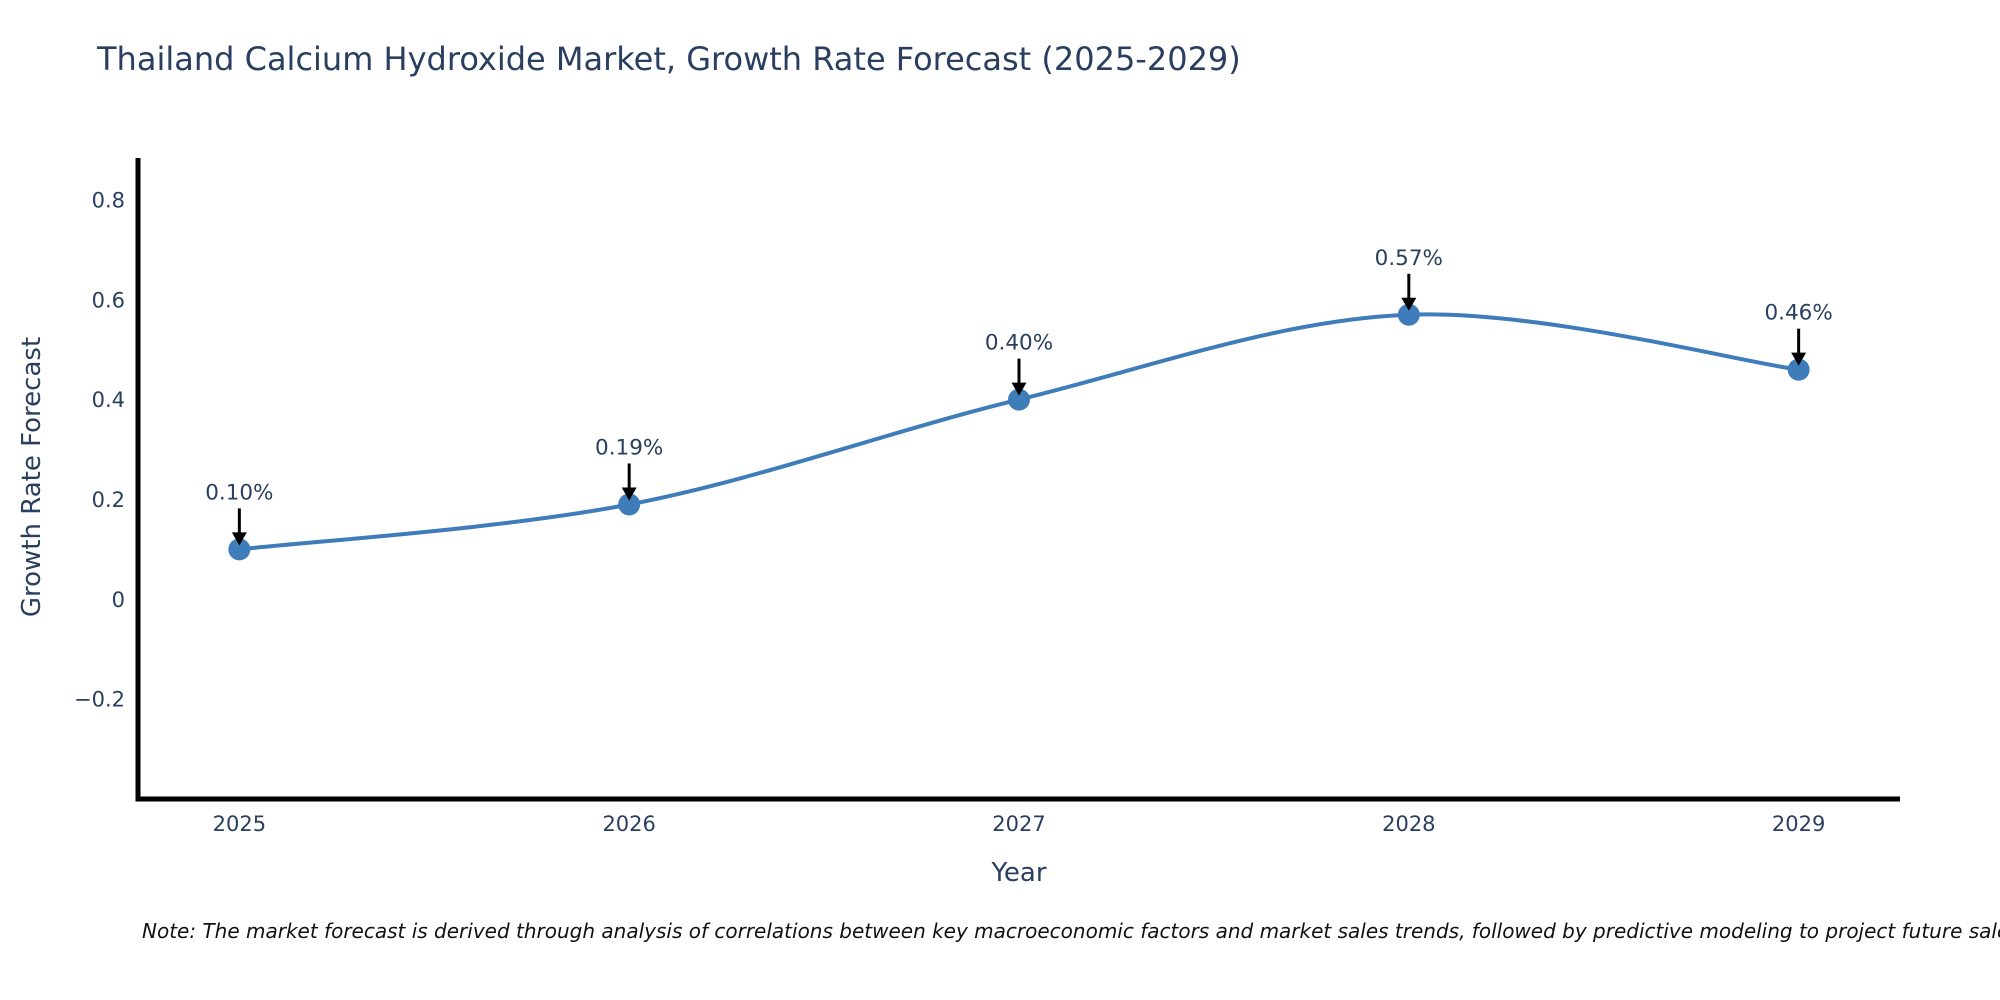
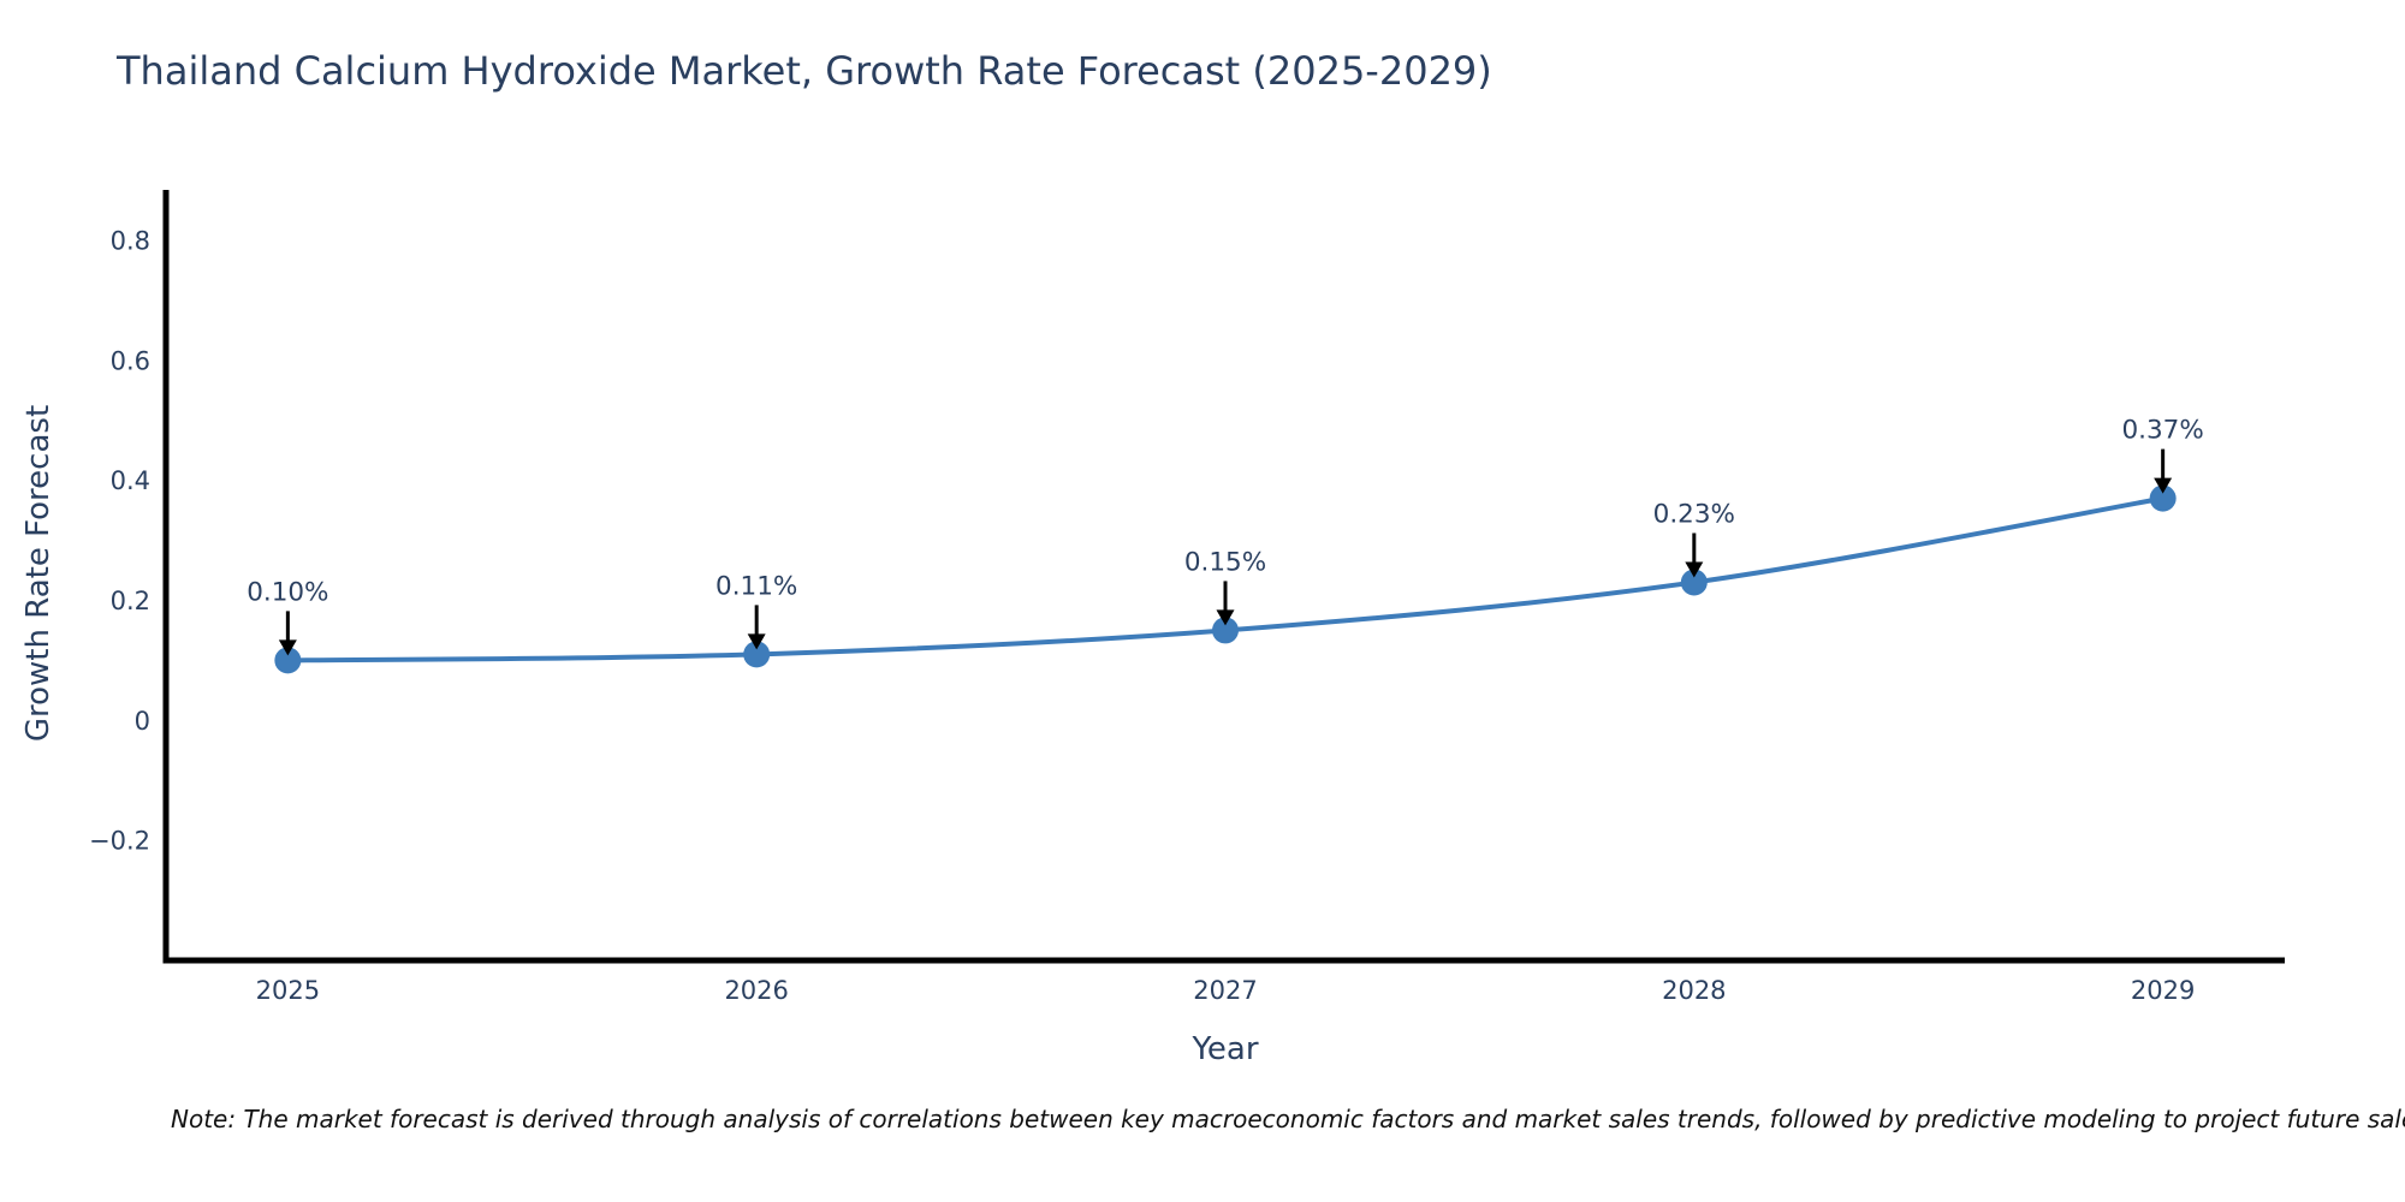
2026: 0.19% -> 0.11%
2027: 0.40% -> 0.15%
2028: 0.57% -> 0.23%
2029: 0.46% -> 0.37%
